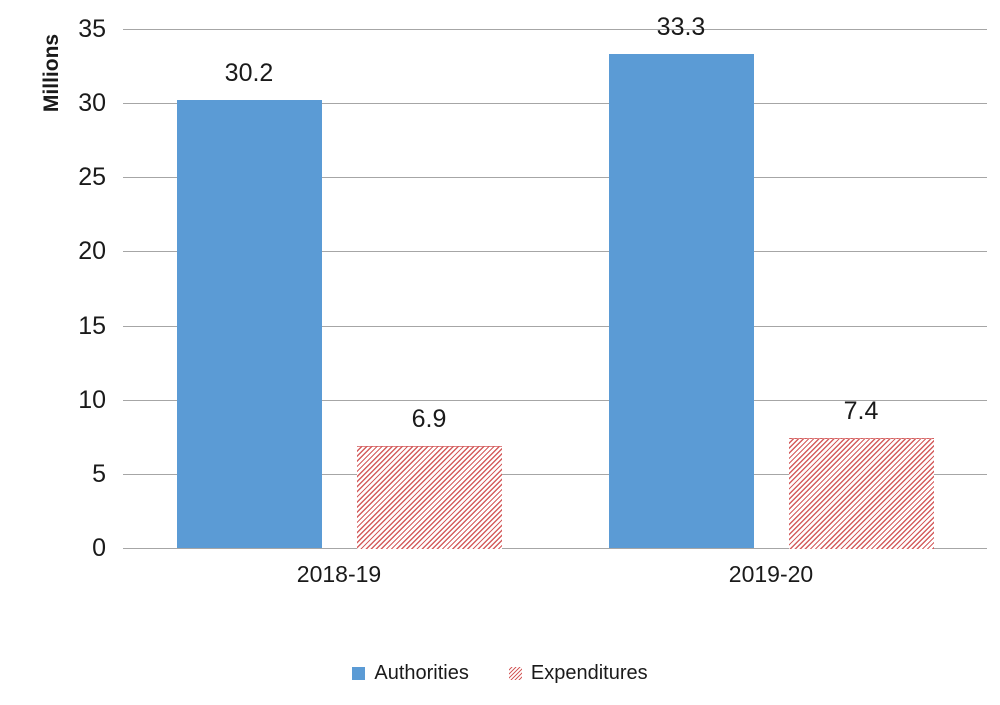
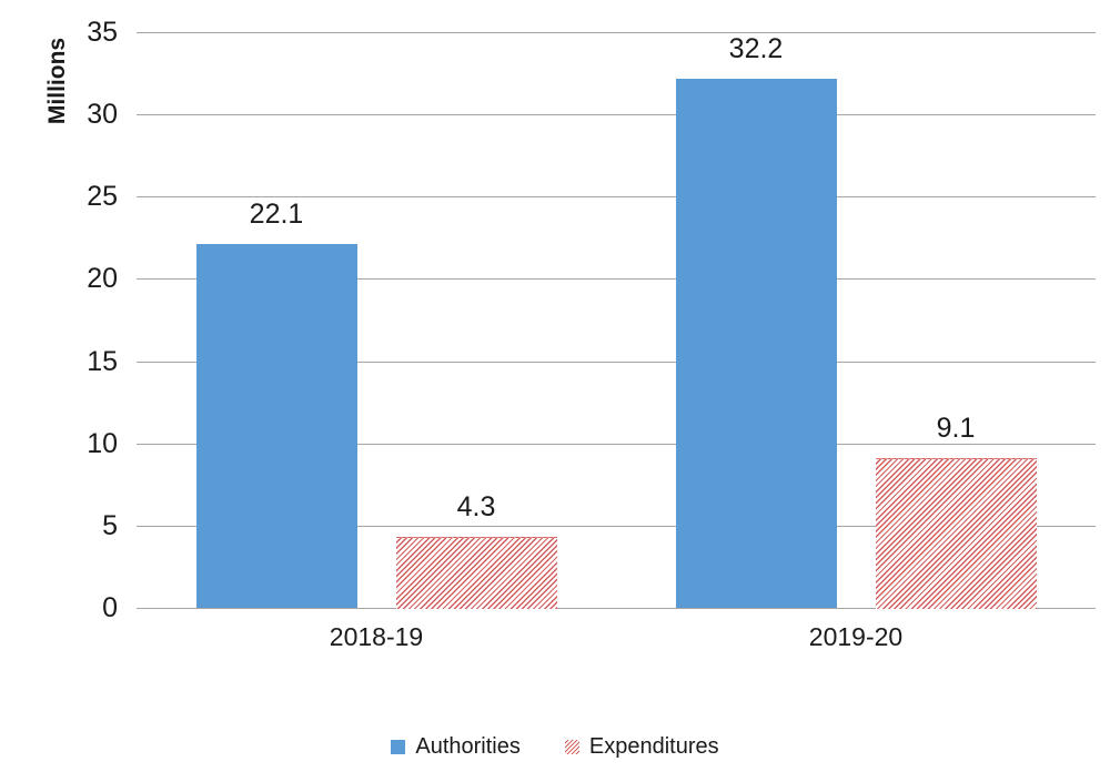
Authorities/2018-19: 30.2 -> 22.1
Expenditures/2018-19: 6.9 -> 4.3
Authorities/2019-20: 33.3 -> 32.2
Expenditures/2019-20: 7.4 -> 9.1
